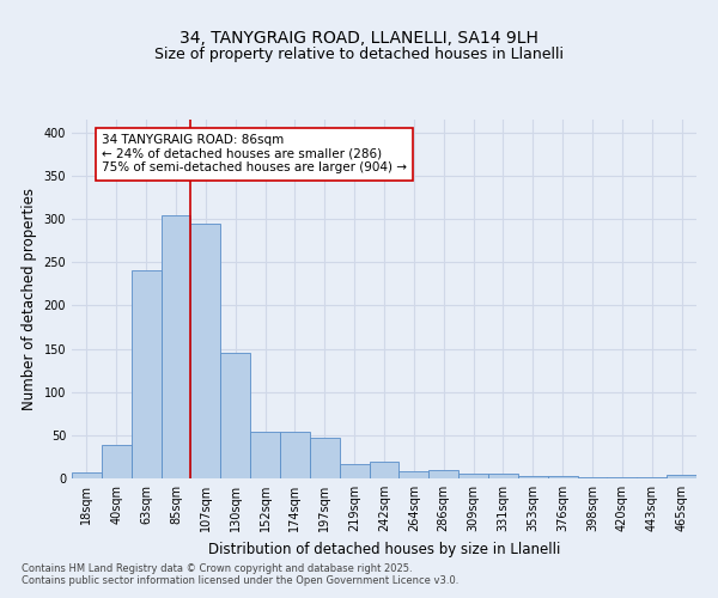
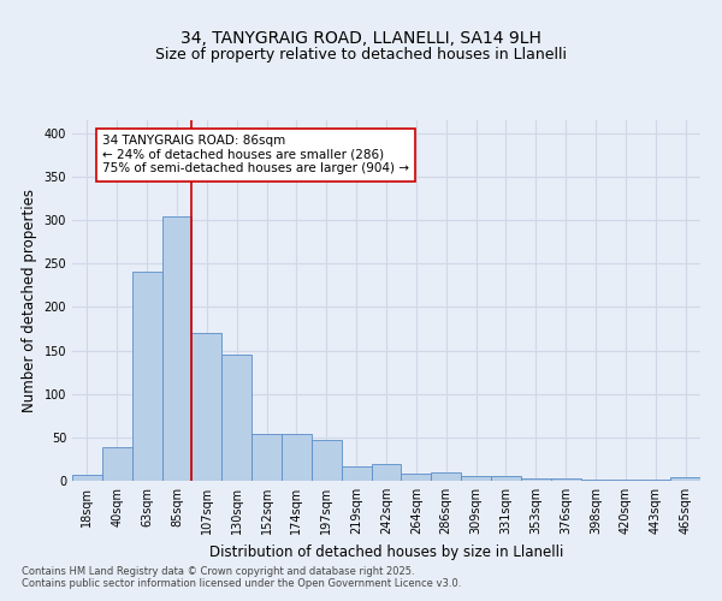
107sqm: 295 -> 170
